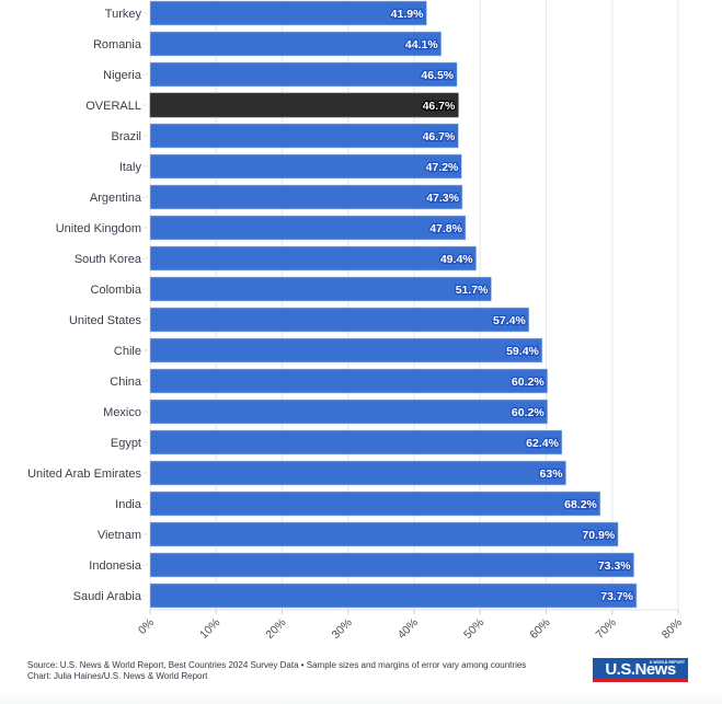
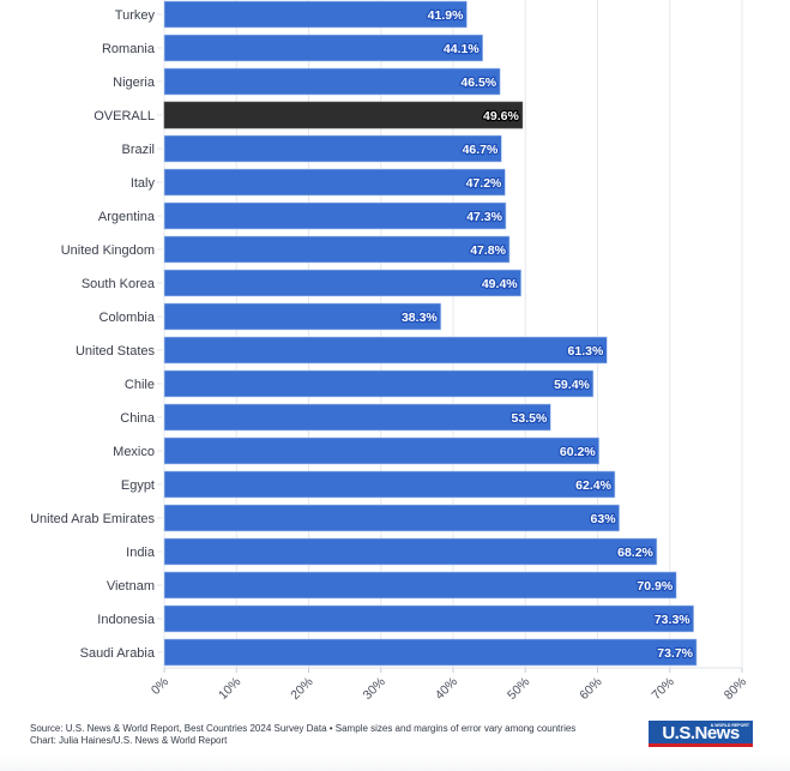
OVERALL: 46.7% -> 49.6%
Colombia: 51.7% -> 38.3%
United States: 57.4% -> 61.3%
China: 60.2% -> 53.5%
